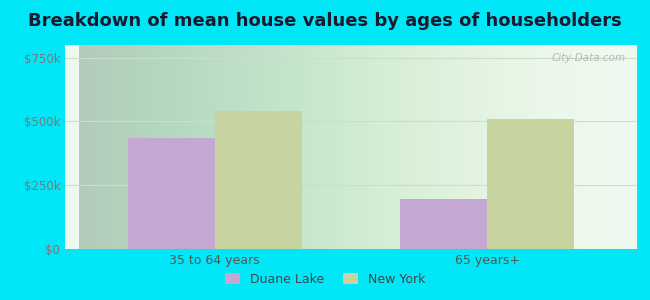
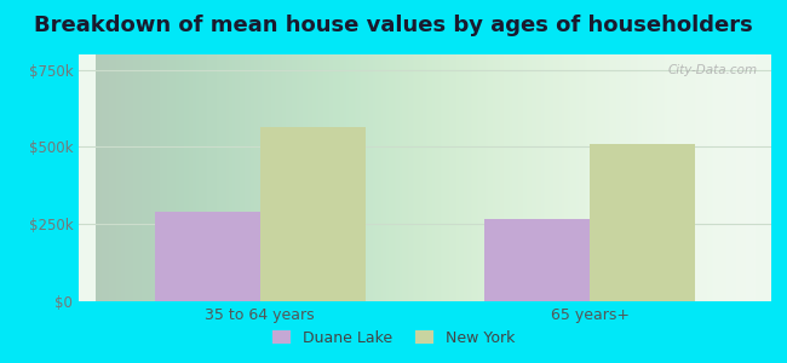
Duane Lake/35 to 64 years: $435k -> $290k
New York/35 to 64 years: $540k -> $565k
Duane Lake/65 years+: $195k -> $265k
